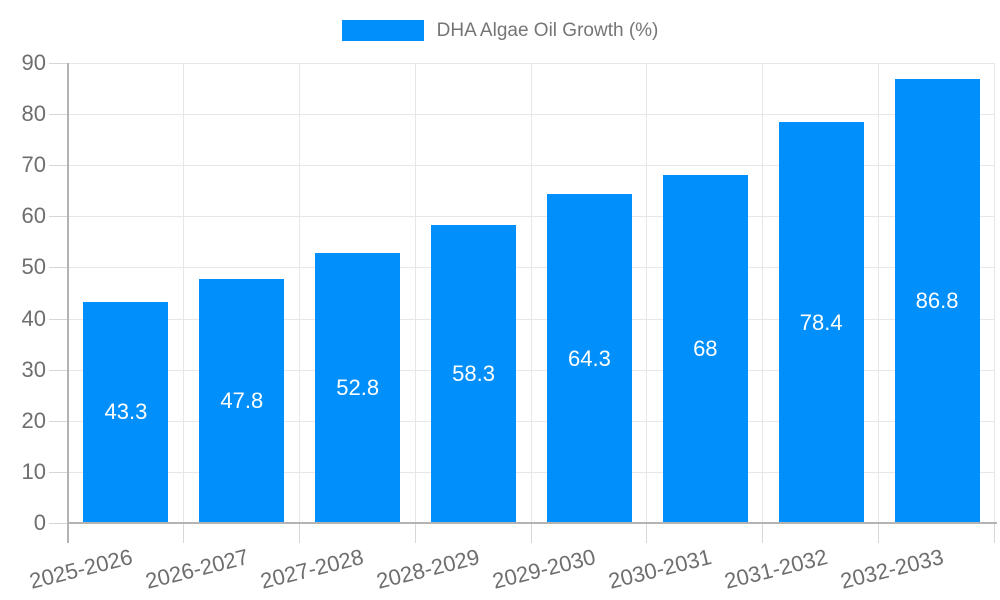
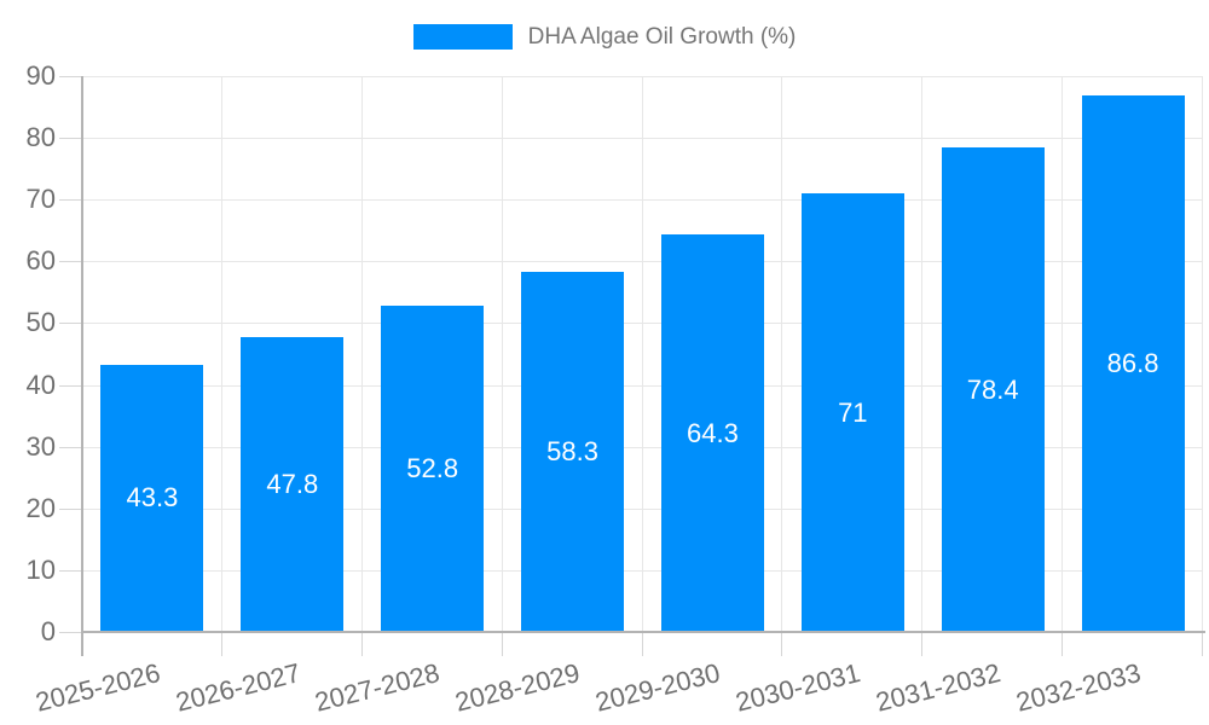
2030-2031: 68 -> 71
